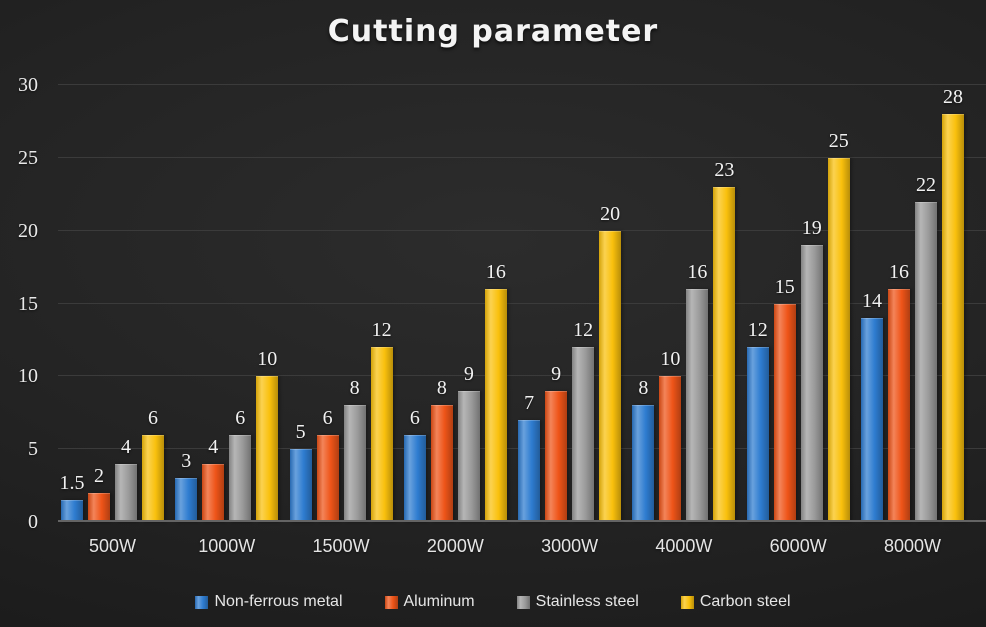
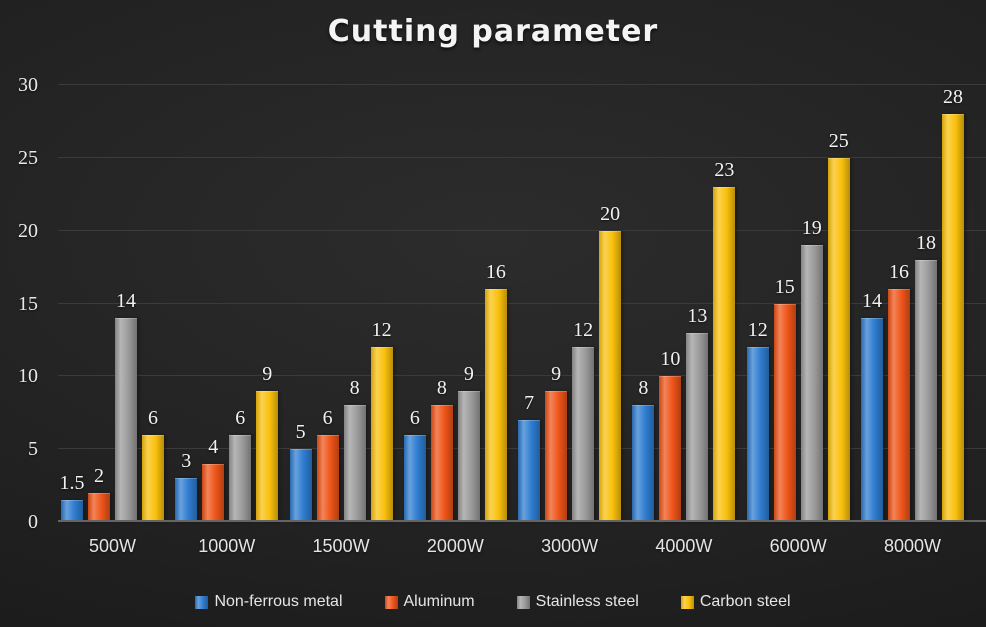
Stainless steel/500W: 4 -> 14
Carbon steel/1000W: 10 -> 9
Stainless steel/4000W: 16 -> 13
Stainless steel/8000W: 22 -> 18
